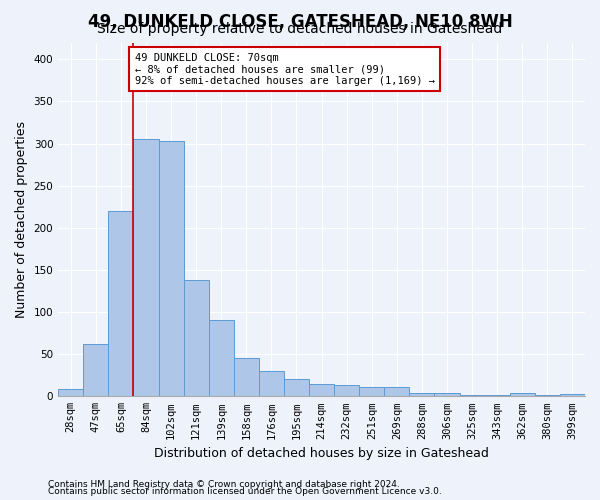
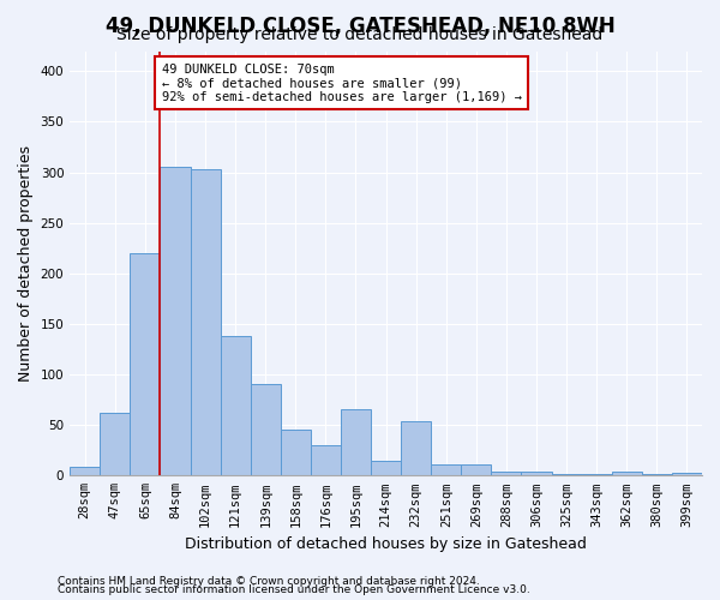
195sqm: 21 -> 66
232sqm: 14 -> 54
